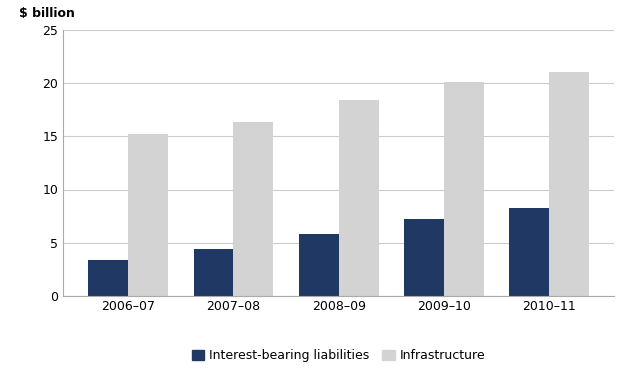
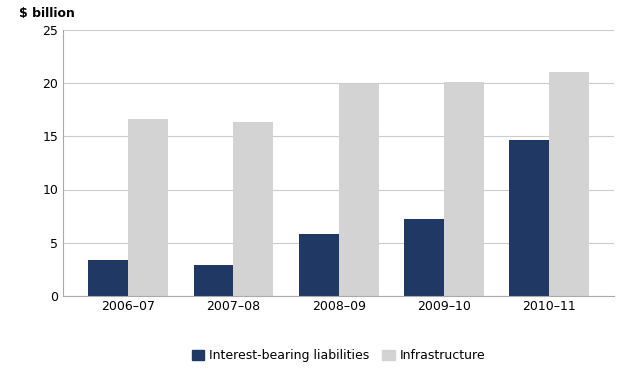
Infrastructure/2006–07: 15.2 -> 16.6
Interest-bearing liabilities/2007–08: 4.4 -> 2.9
Infrastructure/2008–09: 18.4 -> 19.9
Interest-bearing liabilities/2010–11: 8.3 -> 14.7
